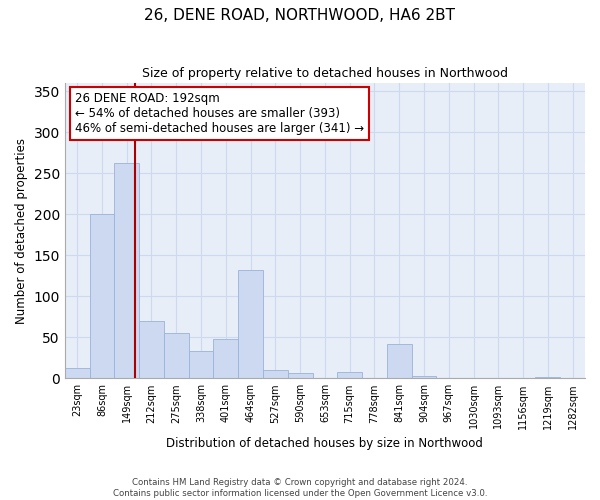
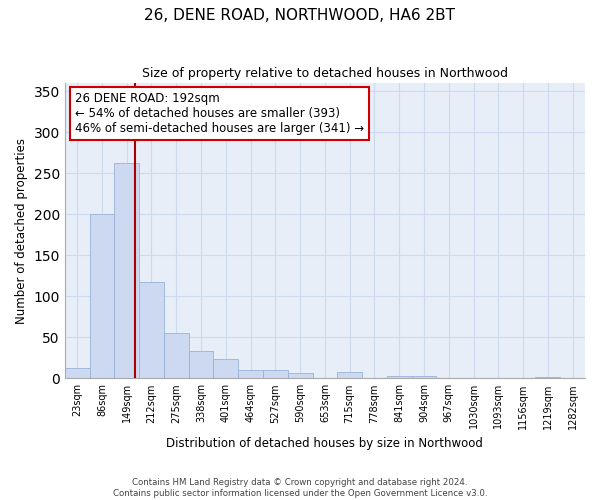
212sqm: 70 -> 118
401sqm: 48 -> 24
464sqm: 132 -> 10
841sqm: 42 -> 3
